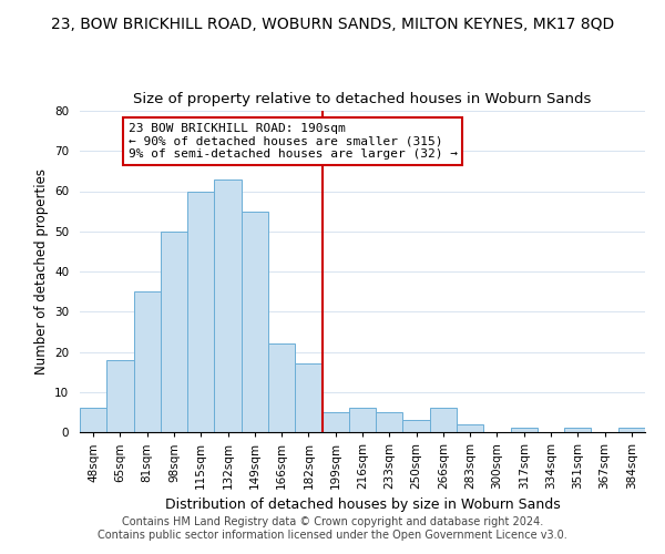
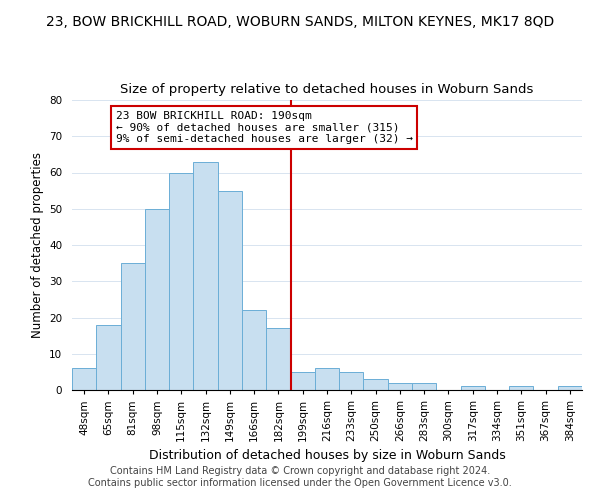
266sqm: 6 -> 2
